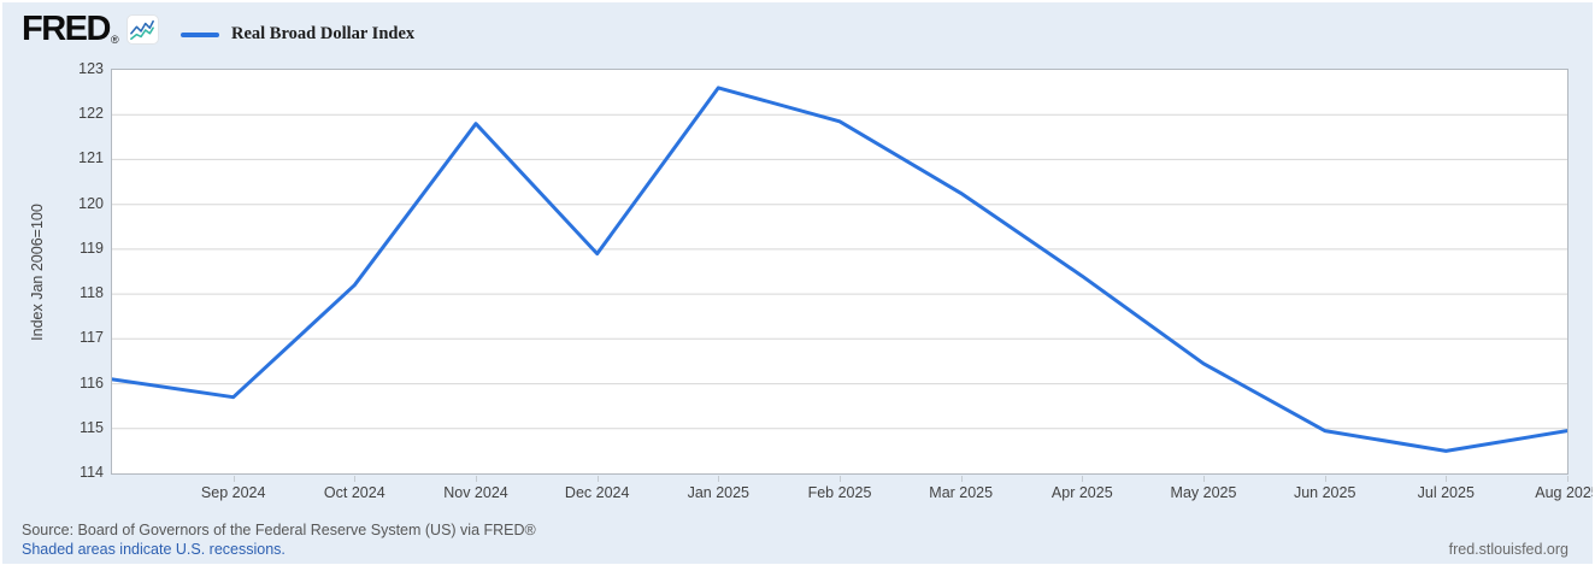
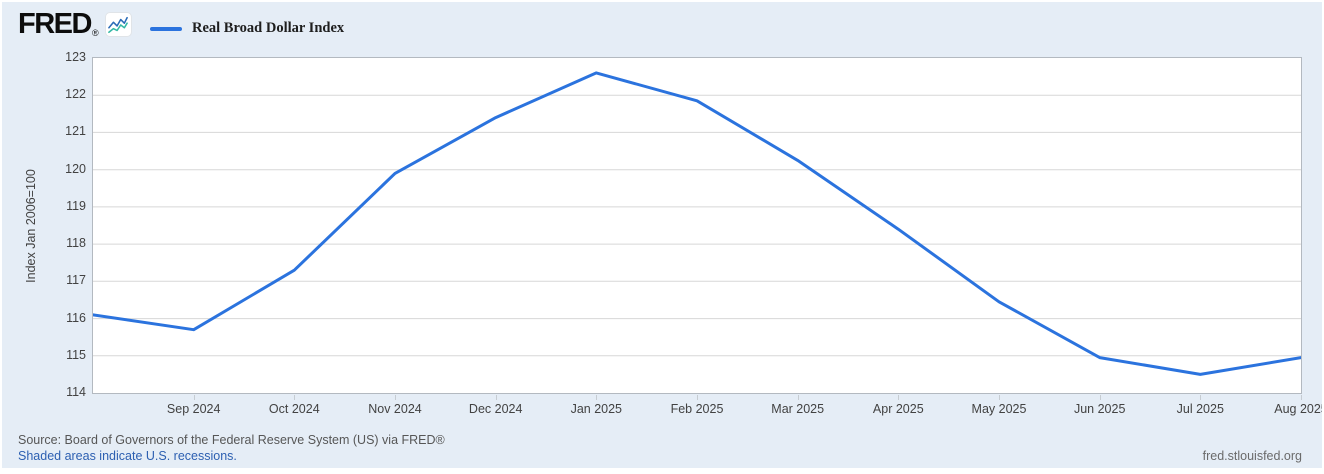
Oct 2024: 118.2 -> 117.3
Nov 2024: 121.8 -> 119.9
Dec 2024: 118.9 -> 121.4
